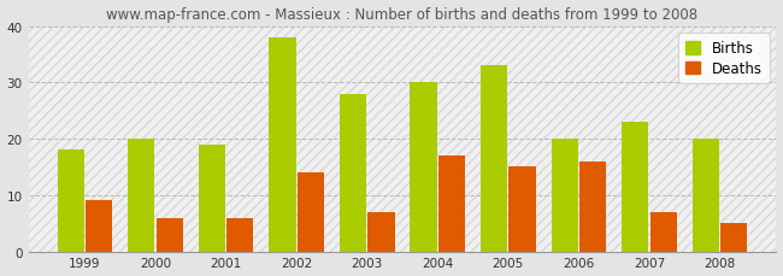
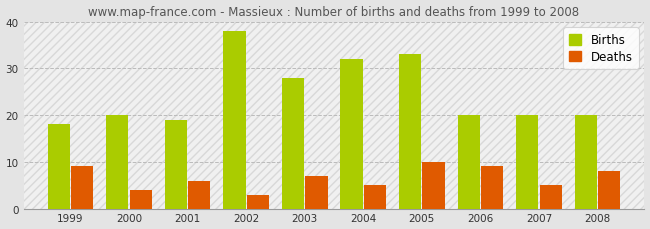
Deaths/2000: 6 -> 4
Deaths/2002: 14 -> 3
Births/2004: 30 -> 32
Deaths/2004: 17 -> 5
Deaths/2005: 15 -> 10
Deaths/2006: 16 -> 9
Births/2007: 23 -> 20
Deaths/2007: 7 -> 5
Deaths/2008: 5 -> 8
